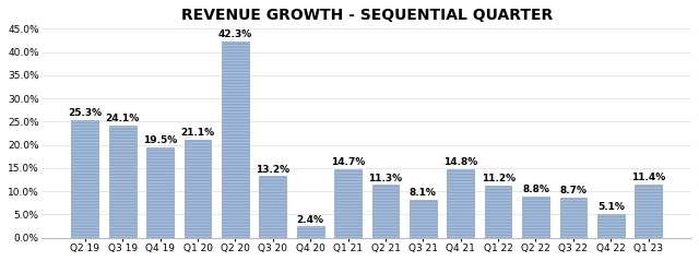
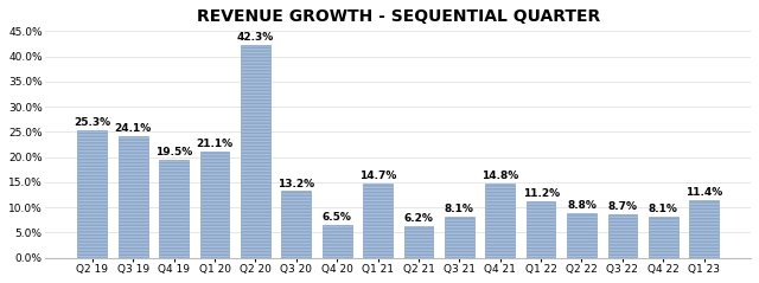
Q4 20: 2.4% -> 6.5%
Q2 21: 11.3% -> 6.2%
Q4 22: 5.1% -> 8.1%
